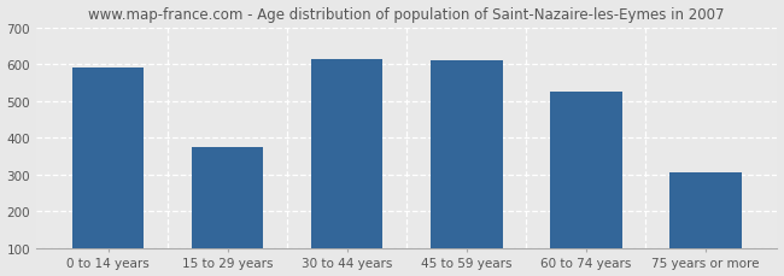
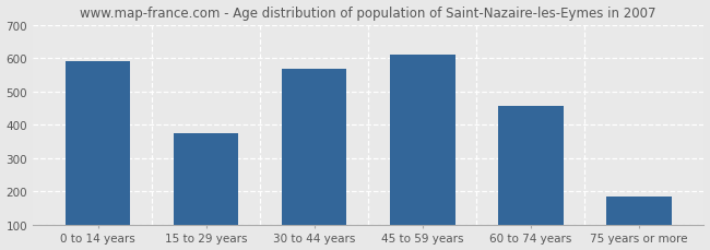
30 to 44 years: 615 -> 567
60 to 74 years: 525 -> 458
75 years or more: 305 -> 185
